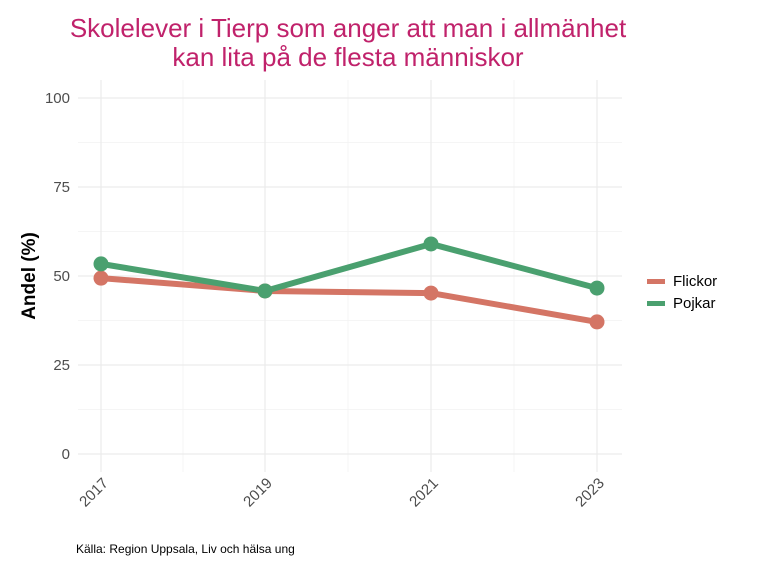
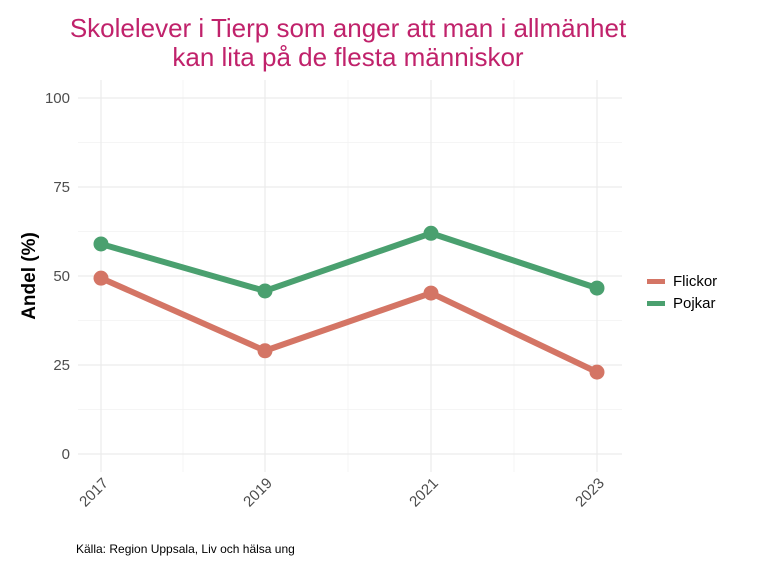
Pojkar/2017: 53 -> 59
Flickor/2019: 46 -> 29
Pojkar/2021: 59 -> 62
Flickor/2023: 37 -> 23
